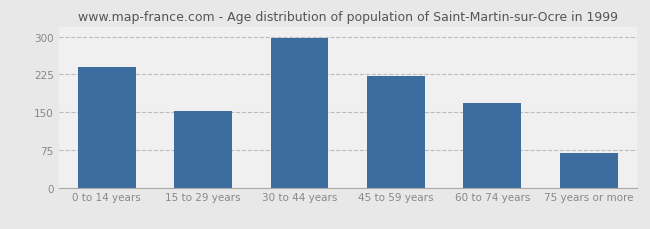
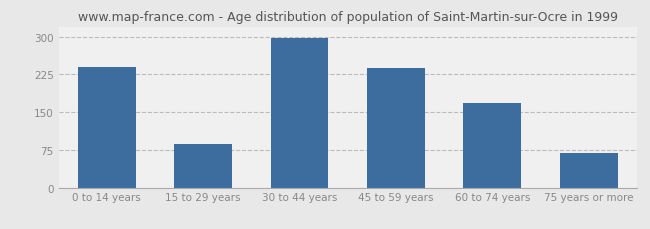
15 to 29 years: 152 -> 86
45 to 59 years: 222 -> 238
